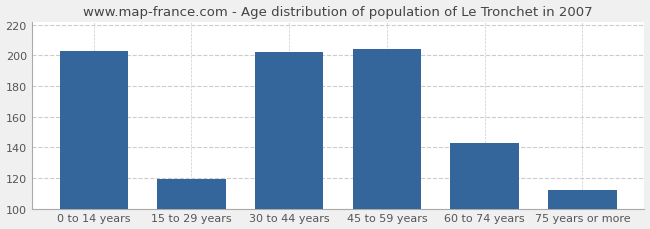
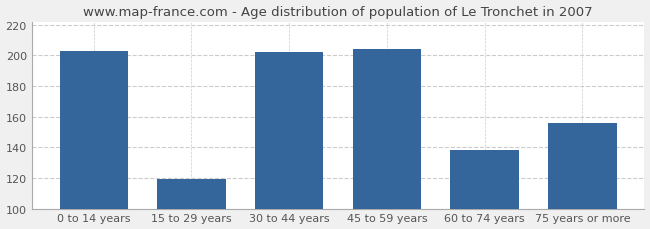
60 to 74 years: 143 -> 138
75 years or more: 112 -> 156
